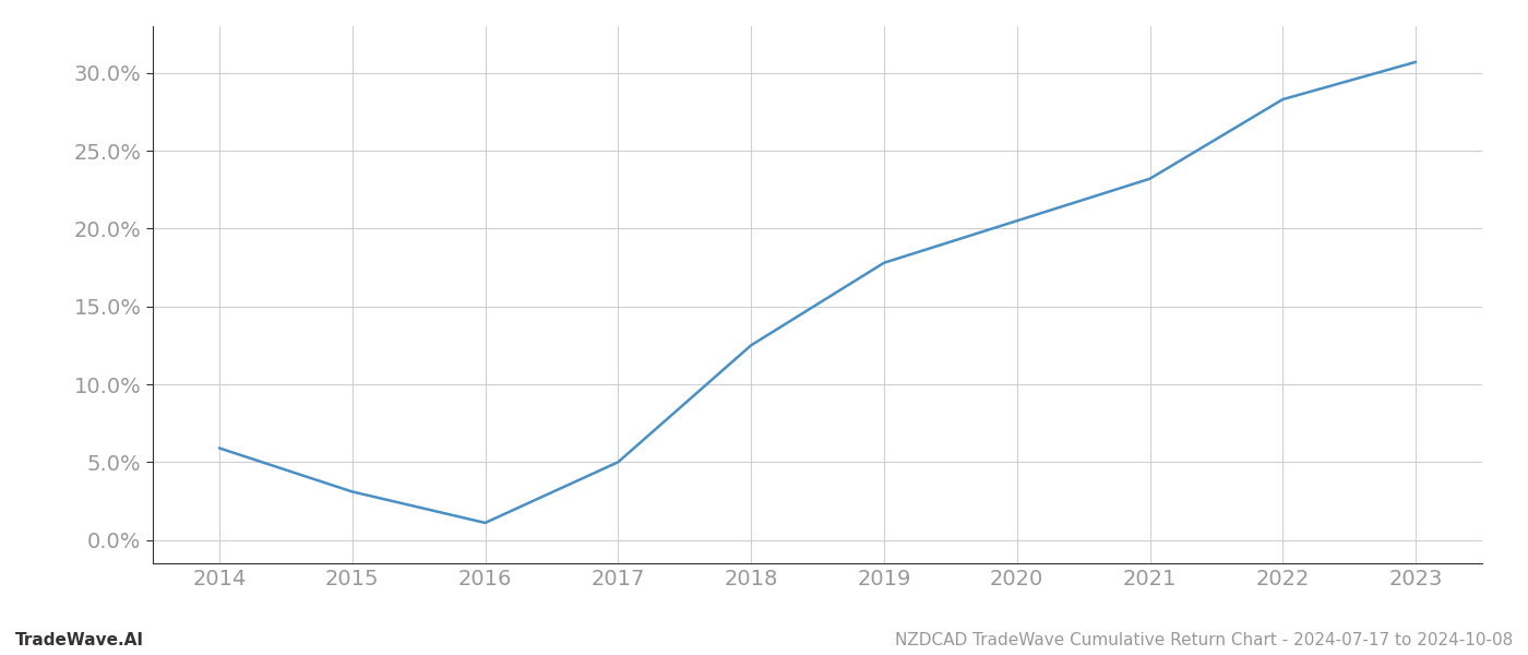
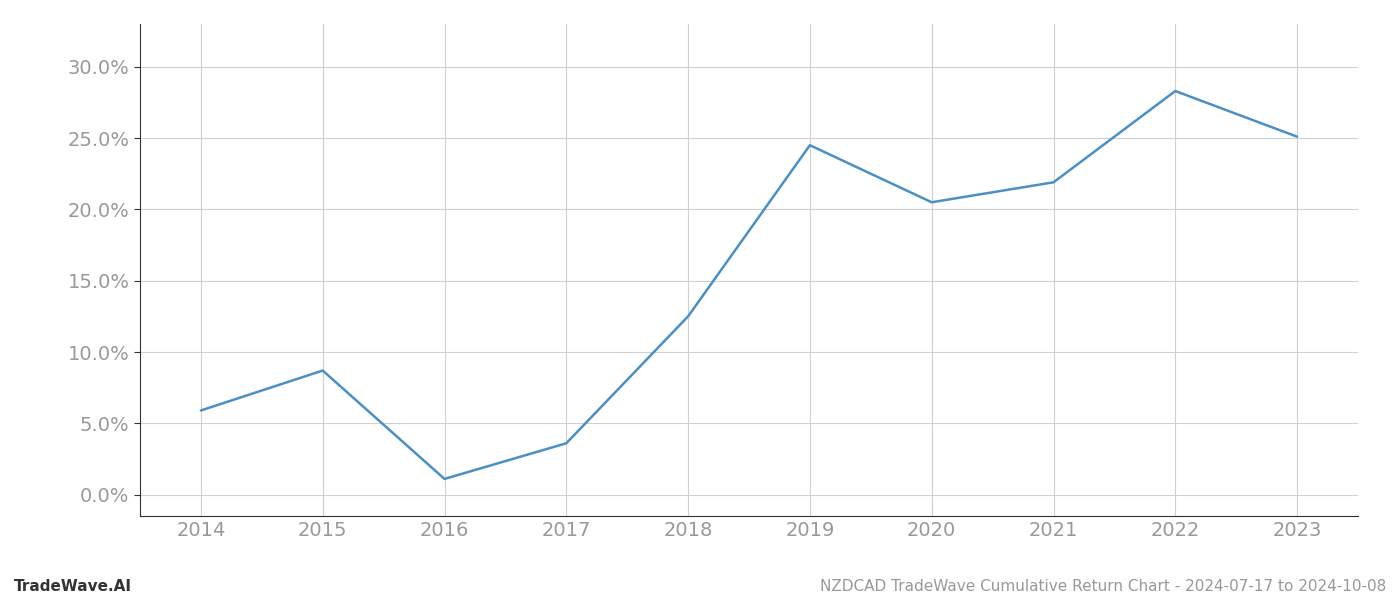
2015: 3.1% -> 8.7%
2017: 5.0% -> 3.6%
2019: 17.8% -> 24.5%
2021: 23.2% -> 21.9%
2023: 30.7% -> 25.1%
